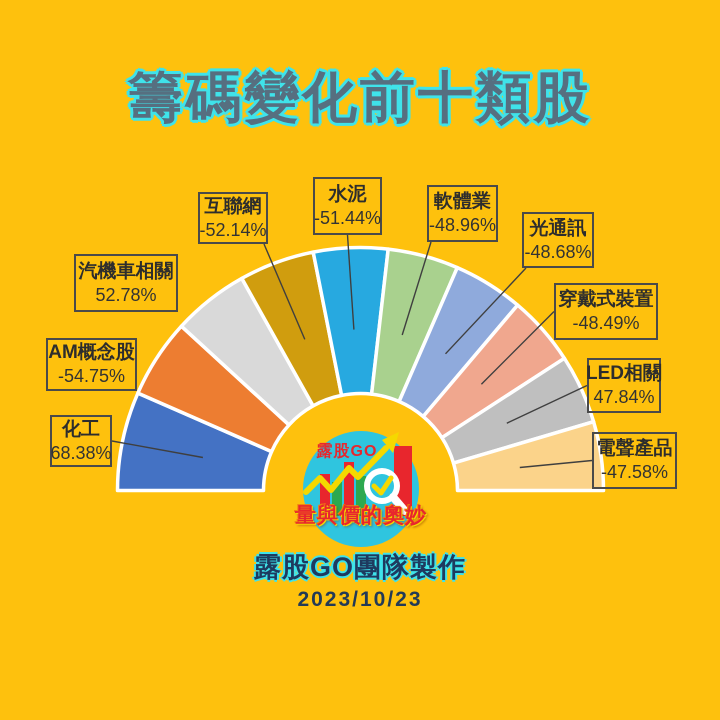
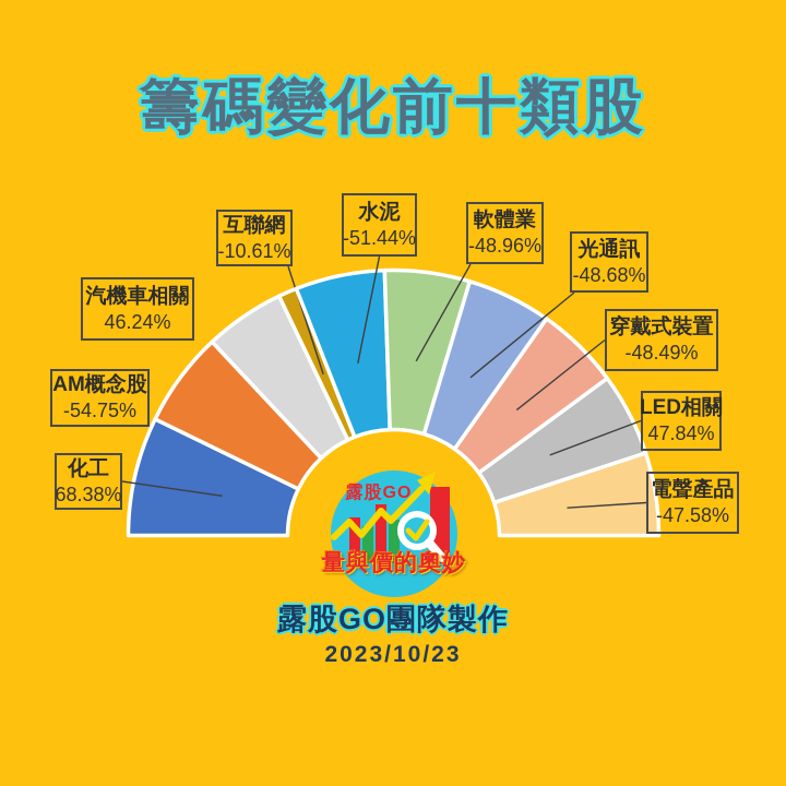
汽機車相關: 52.78% -> 46.24%
互聯網: -52.14% -> -10.61%
